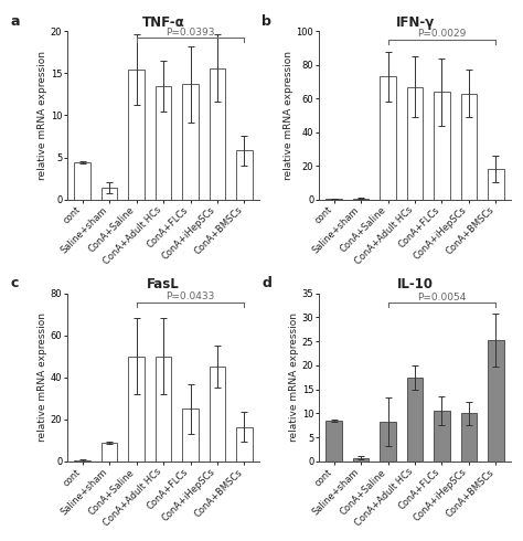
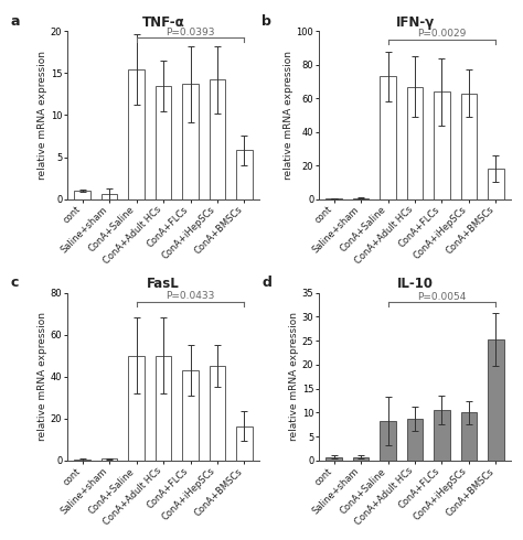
TNF-α/cont: 4.4 -> 1.0
TNF-α/Saline+sham: 1.4 -> 0.6
TNF-α/ConA+iHepSCs: 15.6 -> 14.2
FasL/Saline+sham: 9 -> 1
FasL/ConA+FLCs: 25 -> 43
IL-10/cont: 8.5 -> 0.8
IL-10/ConA+Adult HCs: 17.5 -> 8.8
